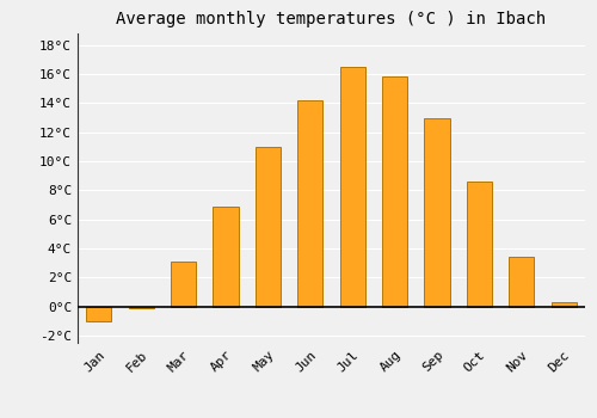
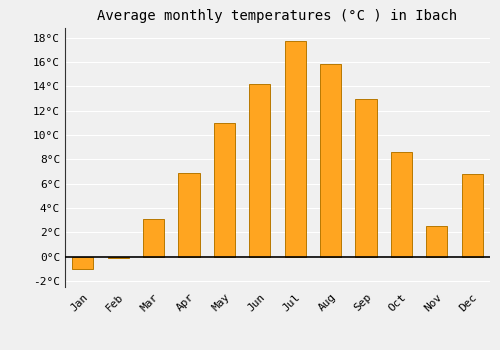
Jul: 16.5°C -> 17.7°C
Nov: 3.4°C -> 2.5°C
Dec: 0.3°C -> 6.8°C
